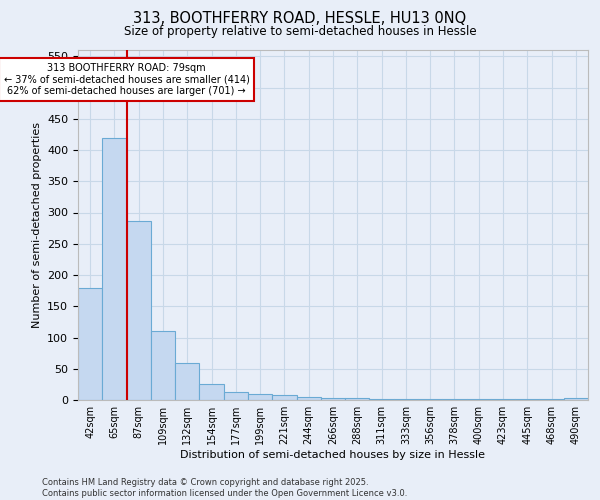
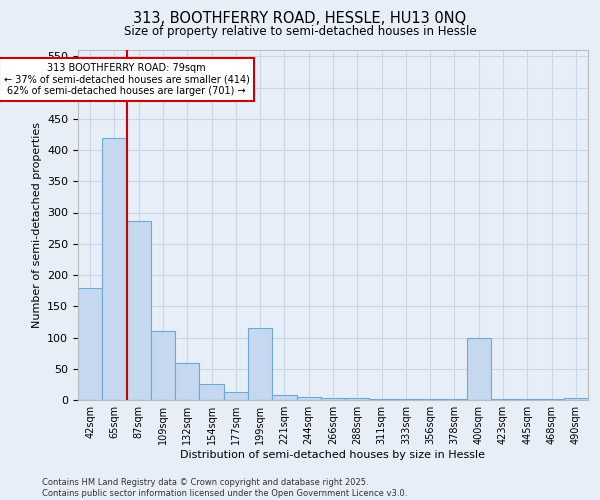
199sqm: 10 -> 116
400sqm: 1 -> 100
